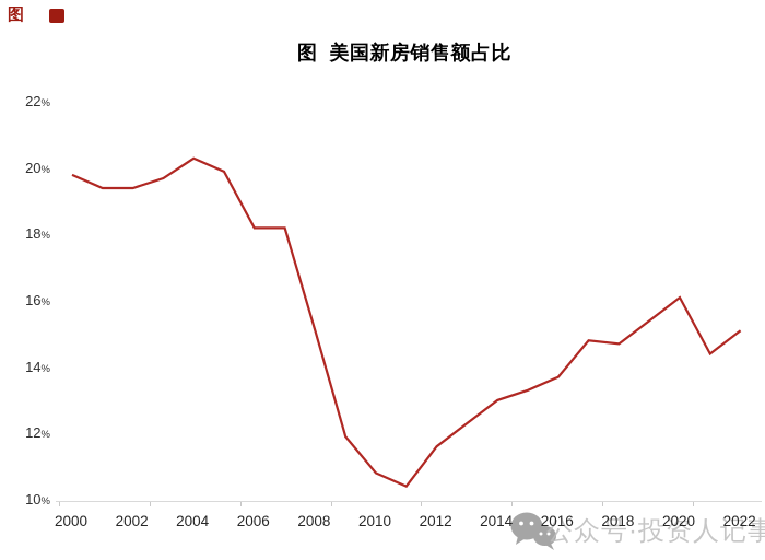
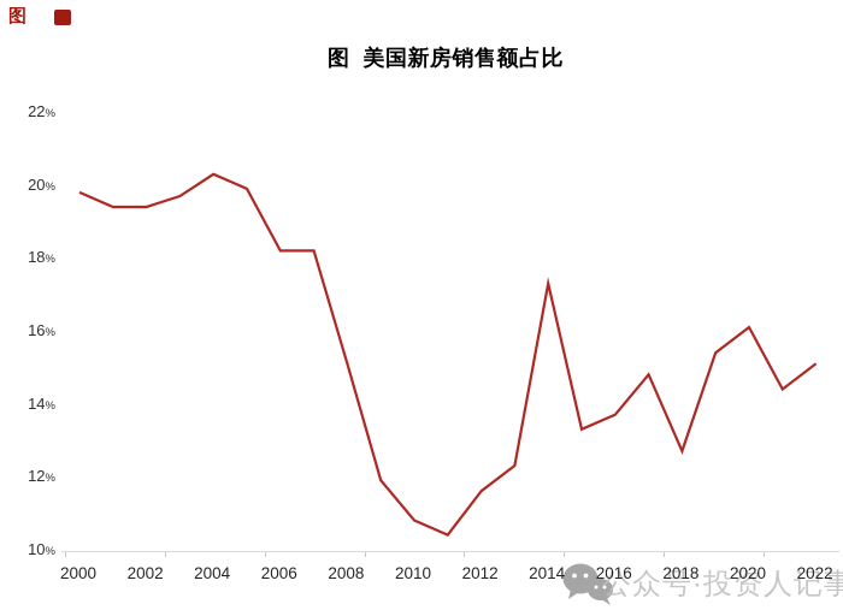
2014: 13.0 -> 17.3
2018: 14.7 -> 12.7
